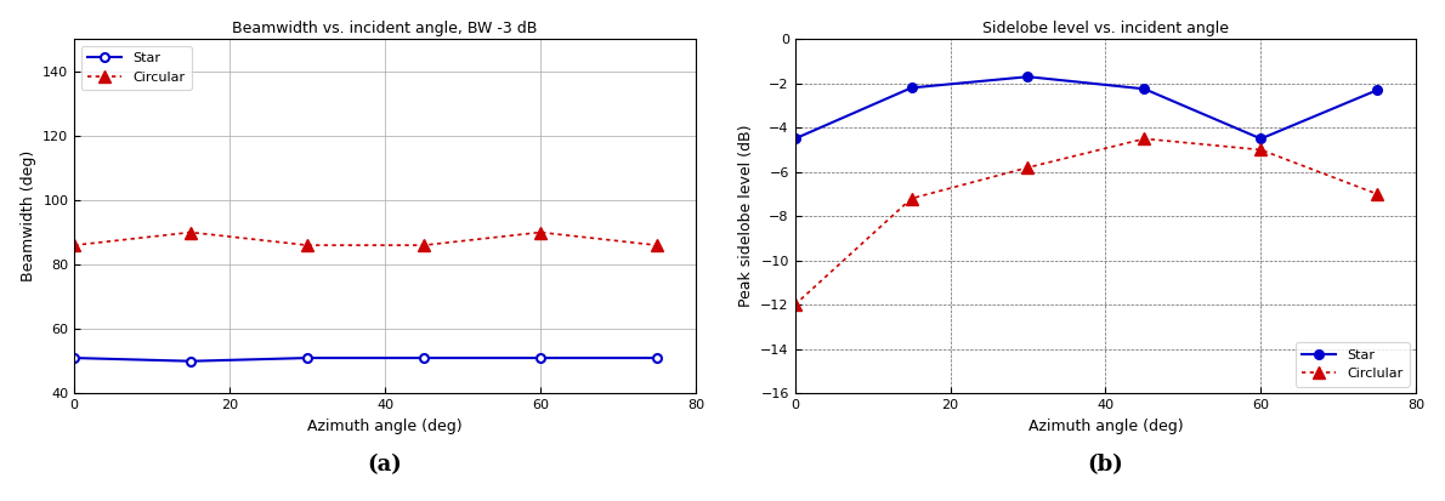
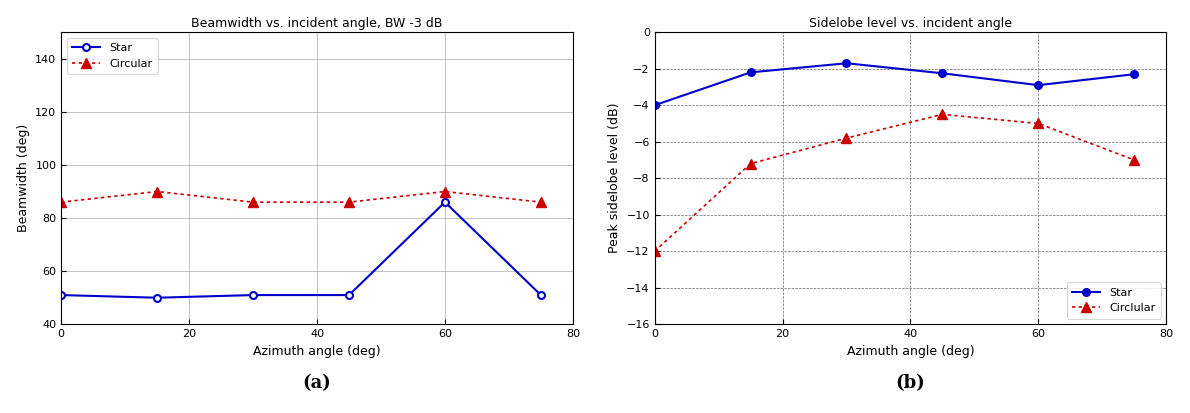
Beamwidth vs. incident angle, BW -3 dB/Star/60: 51 -> 86
Sidelobe level vs. incident angle/Star/0: -4.5 -> -4.0
Sidelobe level vs. incident angle/Star/60: -4.5 -> -2.9
